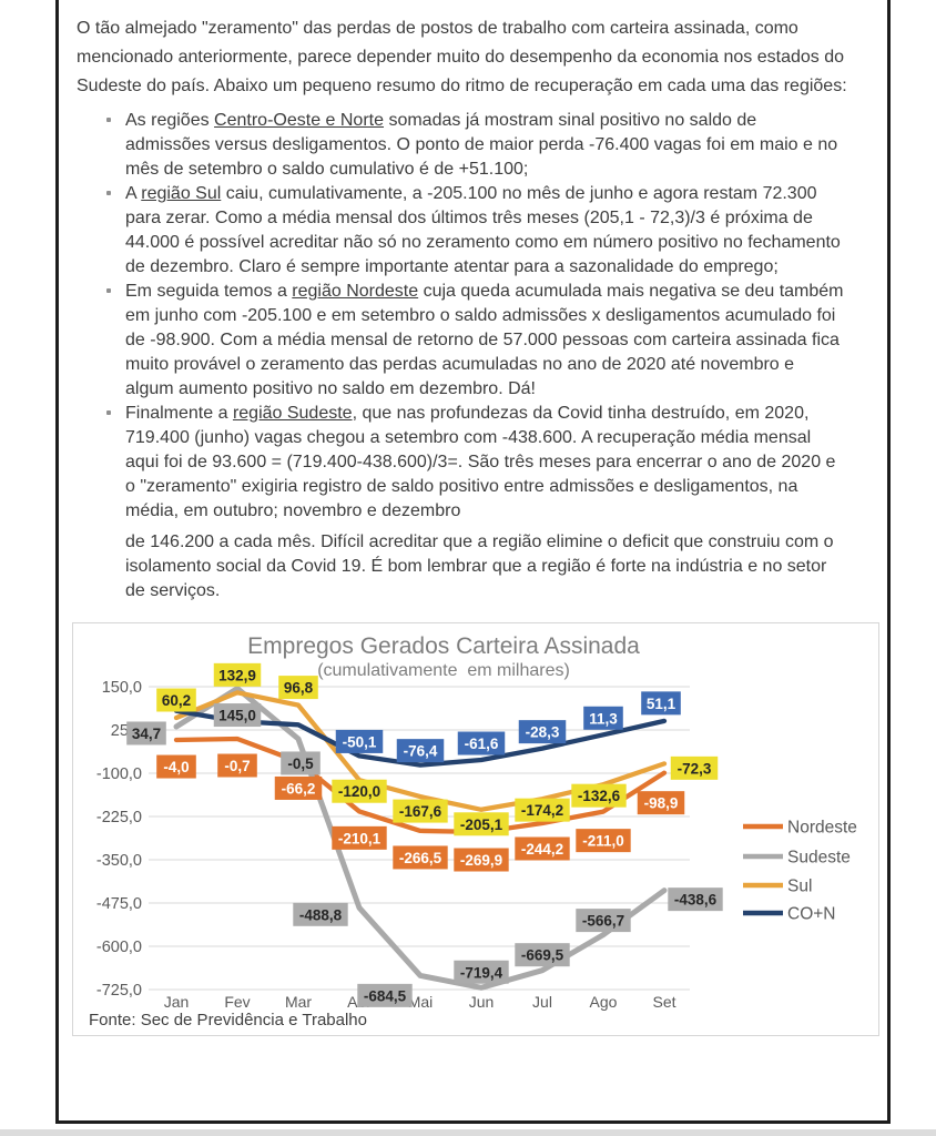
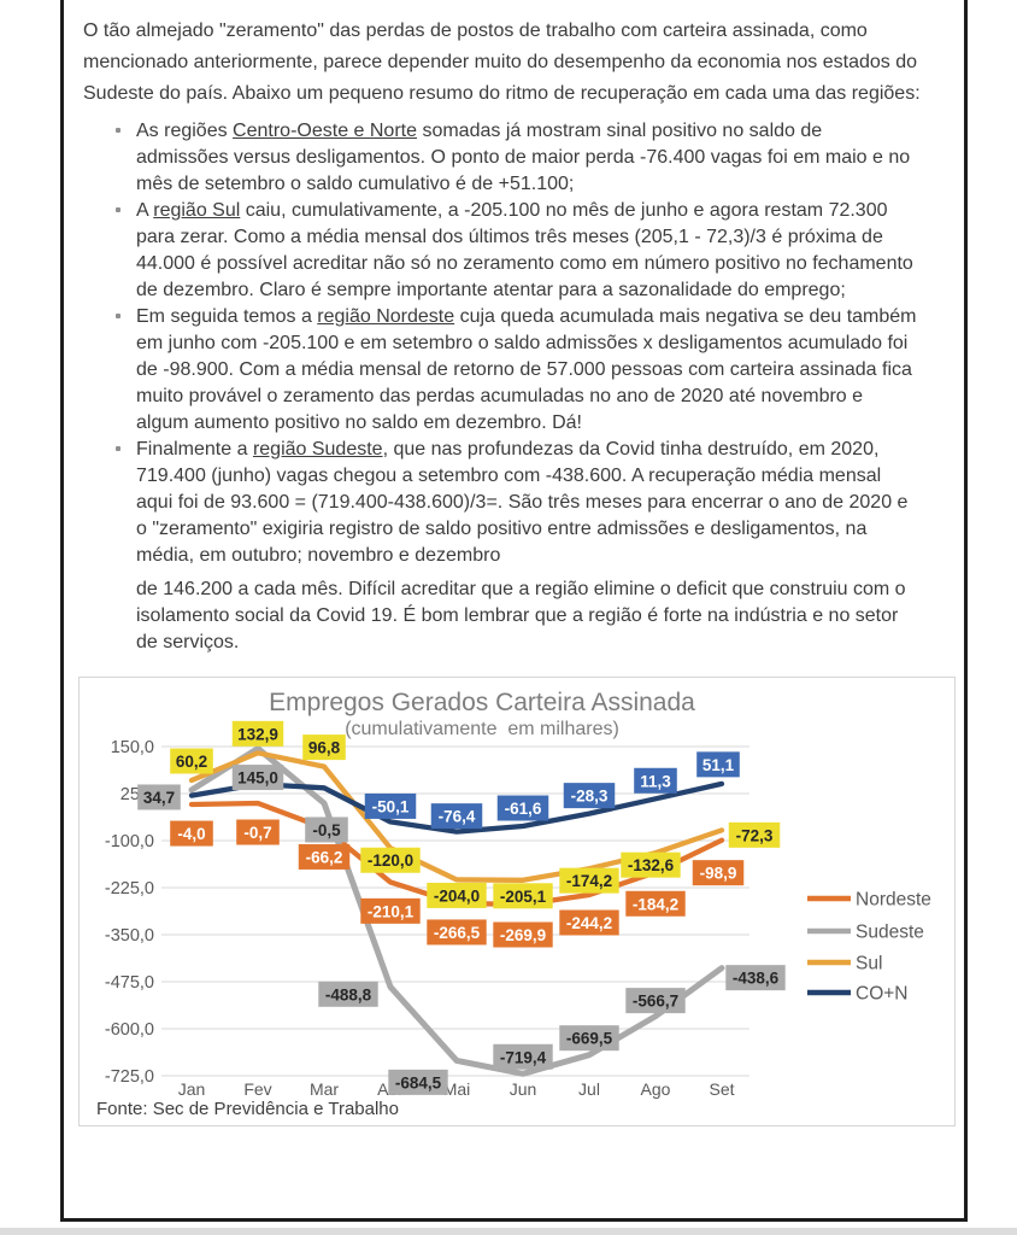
CO+N/Jan: 80 -> 20
Sul/Mai: -167,6 -> -204,0
Nordeste/Ago: -211,0 -> -184,2
